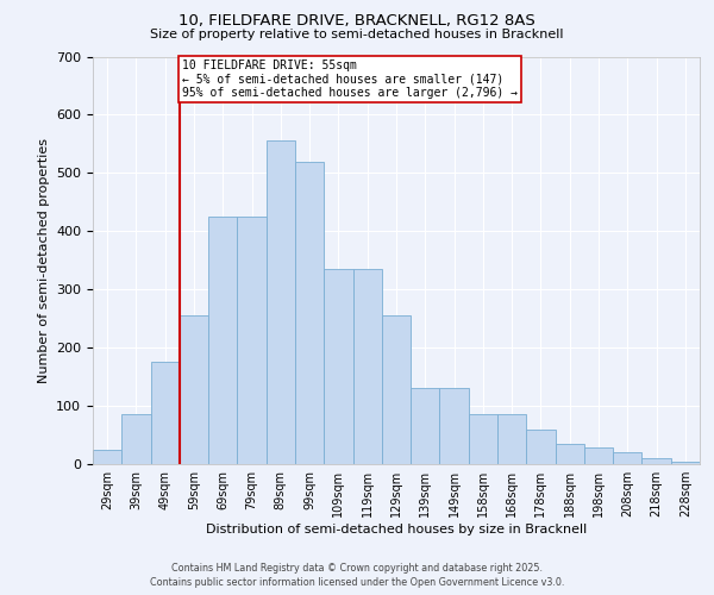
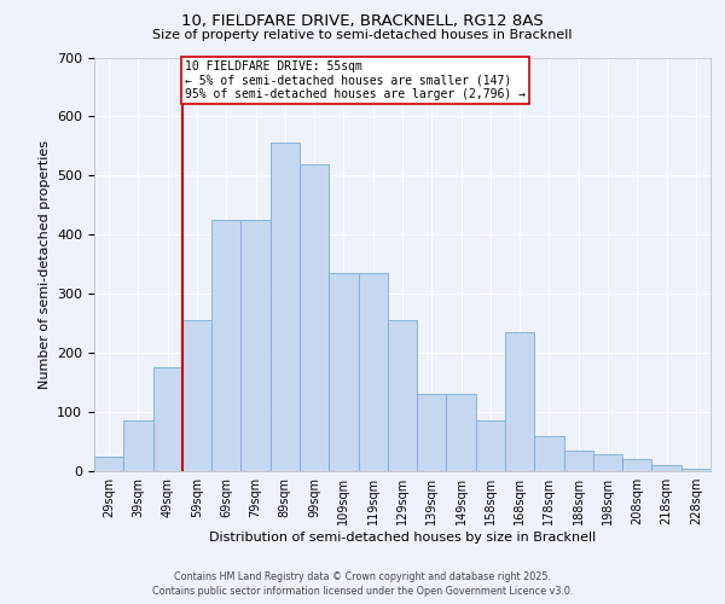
168sqm: 85 -> 235
